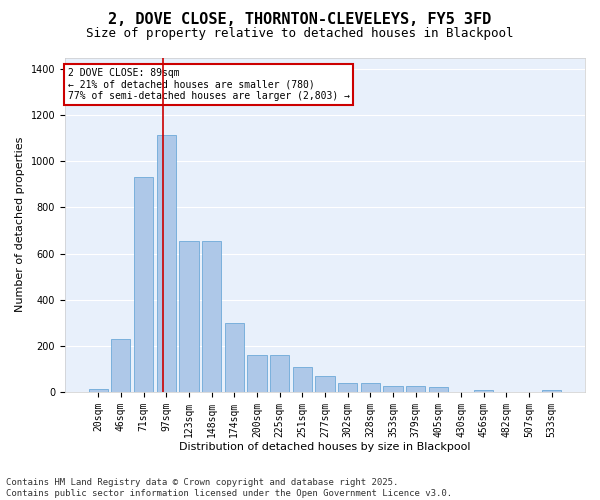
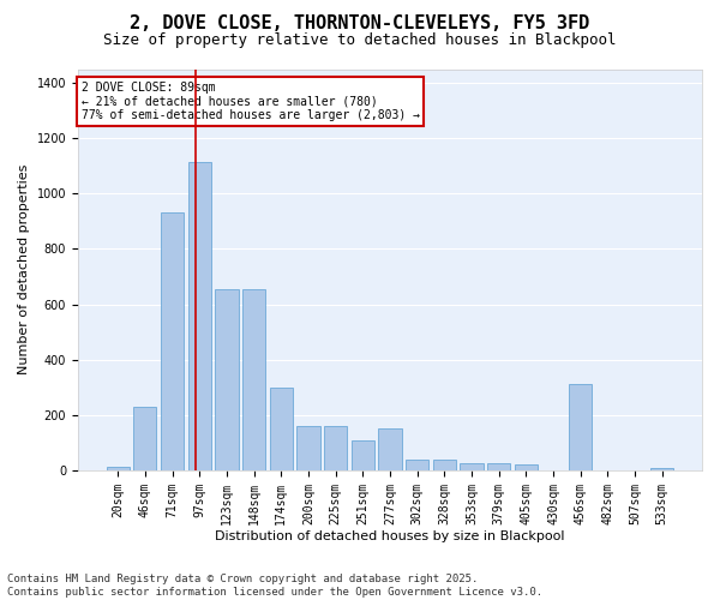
277sqm: 70 -> 150
456sqm: 10 -> 310
